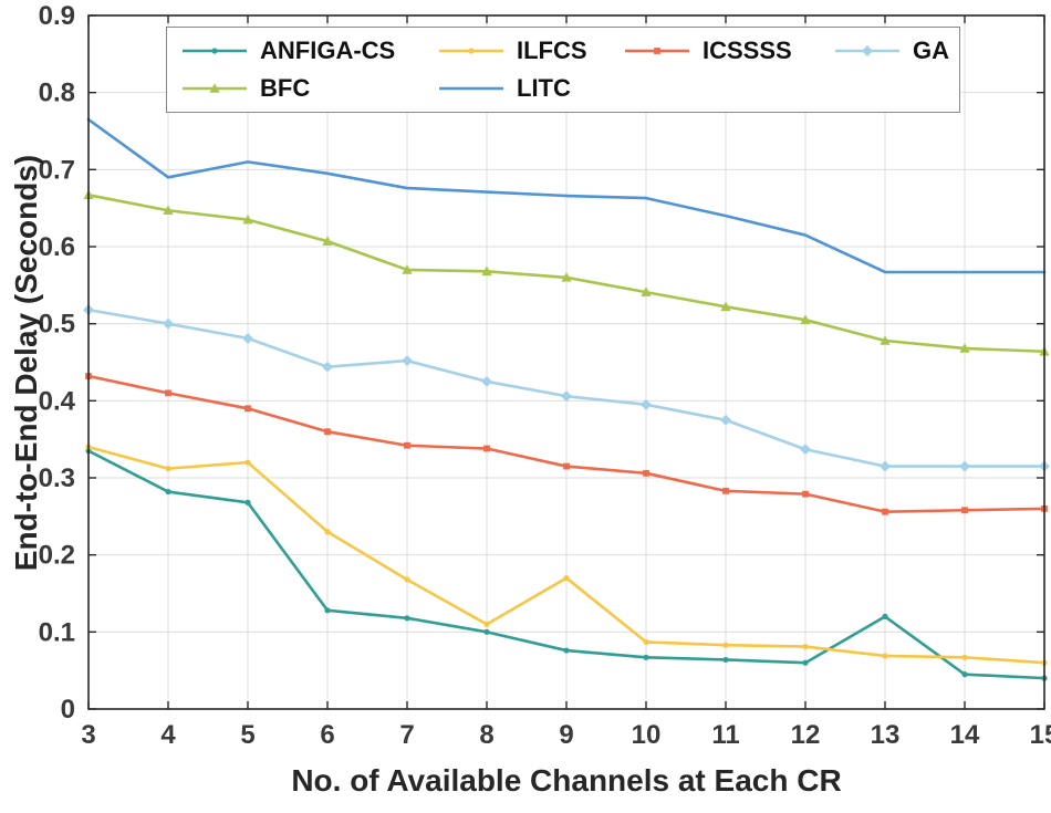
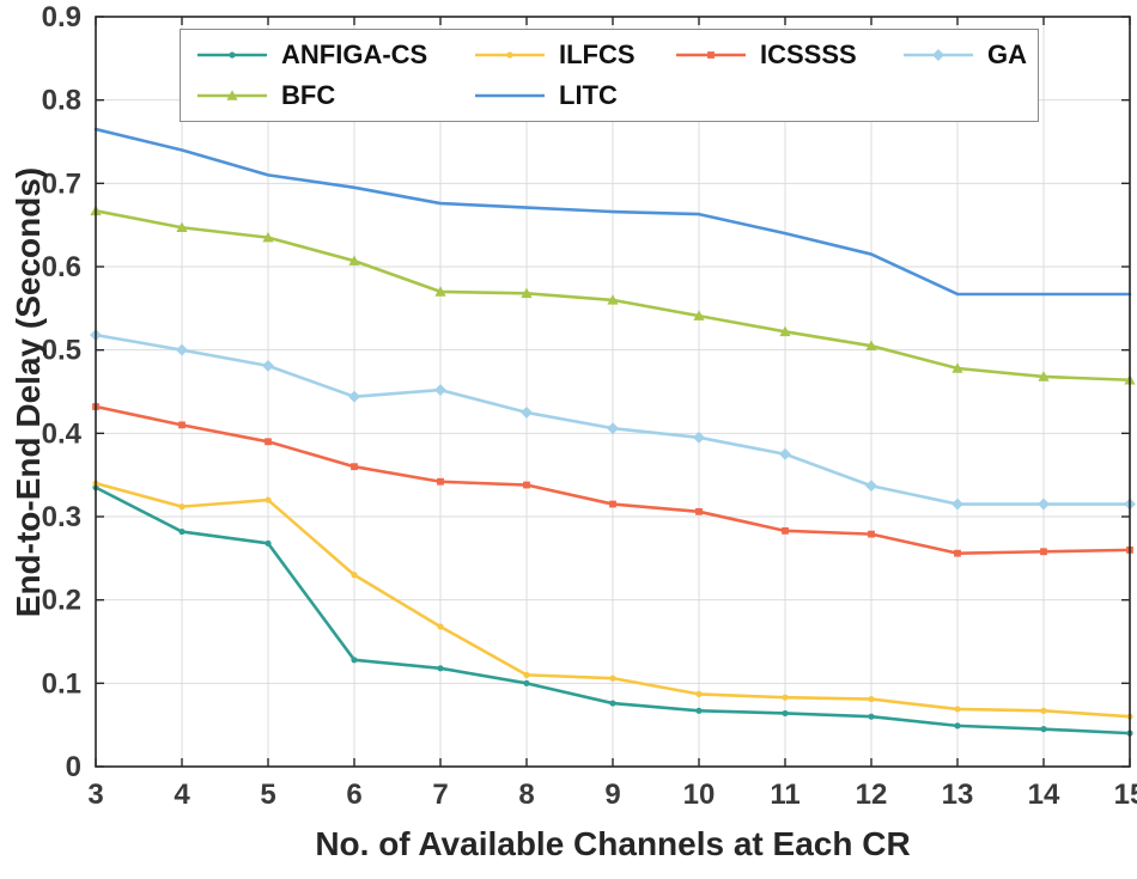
LITC/4: 0.69 -> 0.74
ILFCS/9: 0.17 -> 0.11
ANFIGA-CS/13: 0.12 -> 0.05
